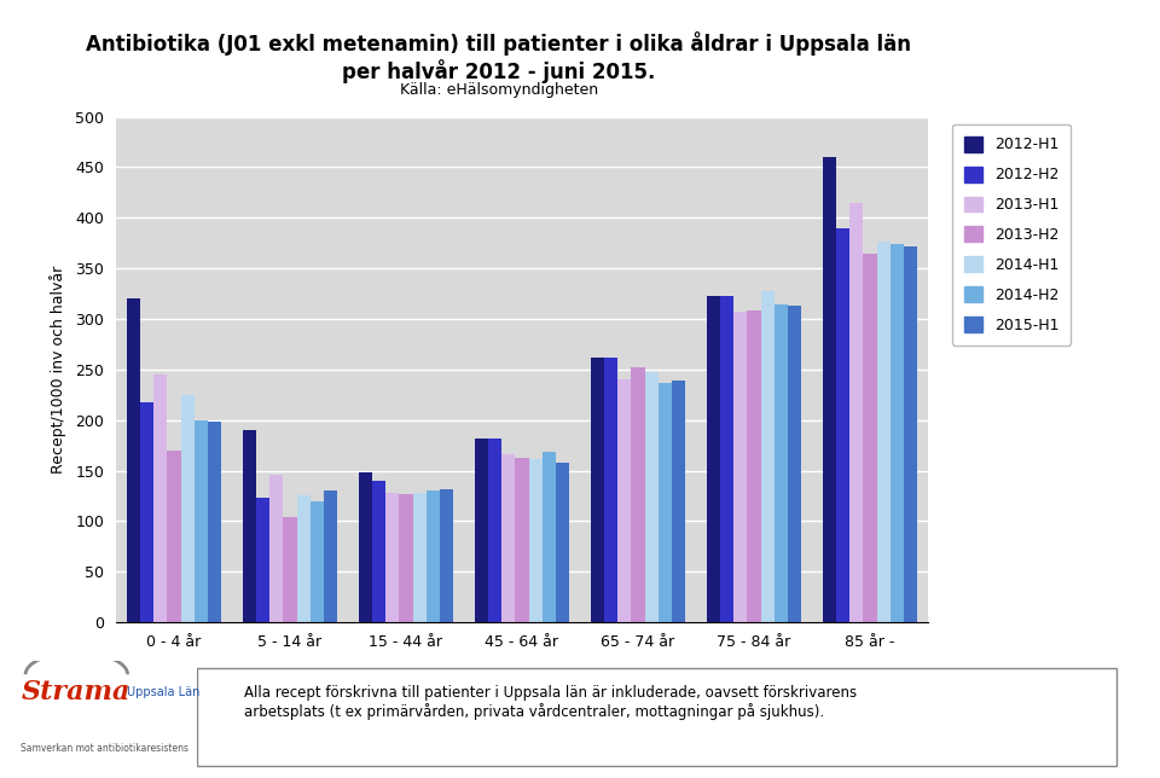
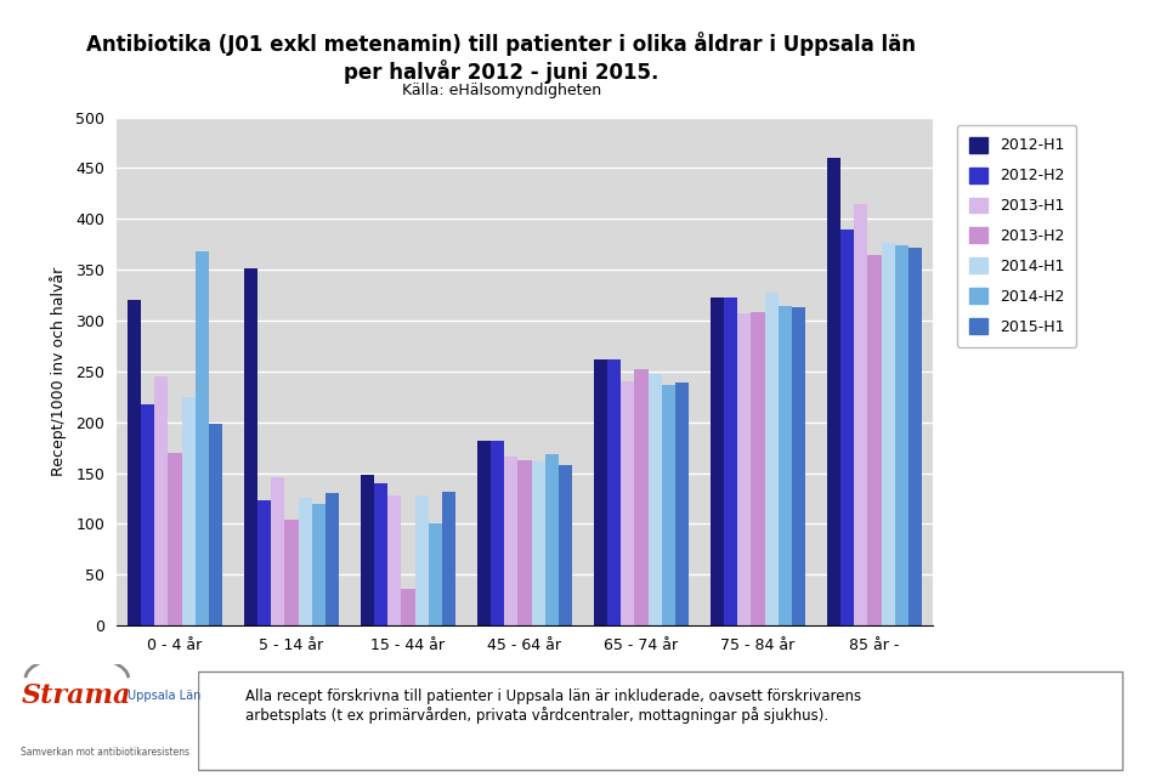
2014-H2/0 - 4 år: 200 -> 368
2012-H1/5 - 14 år: 190 -> 352
2013-H2/15 - 44 år: 127 -> 36
2014-H2/15 - 44 år: 131 -> 100
